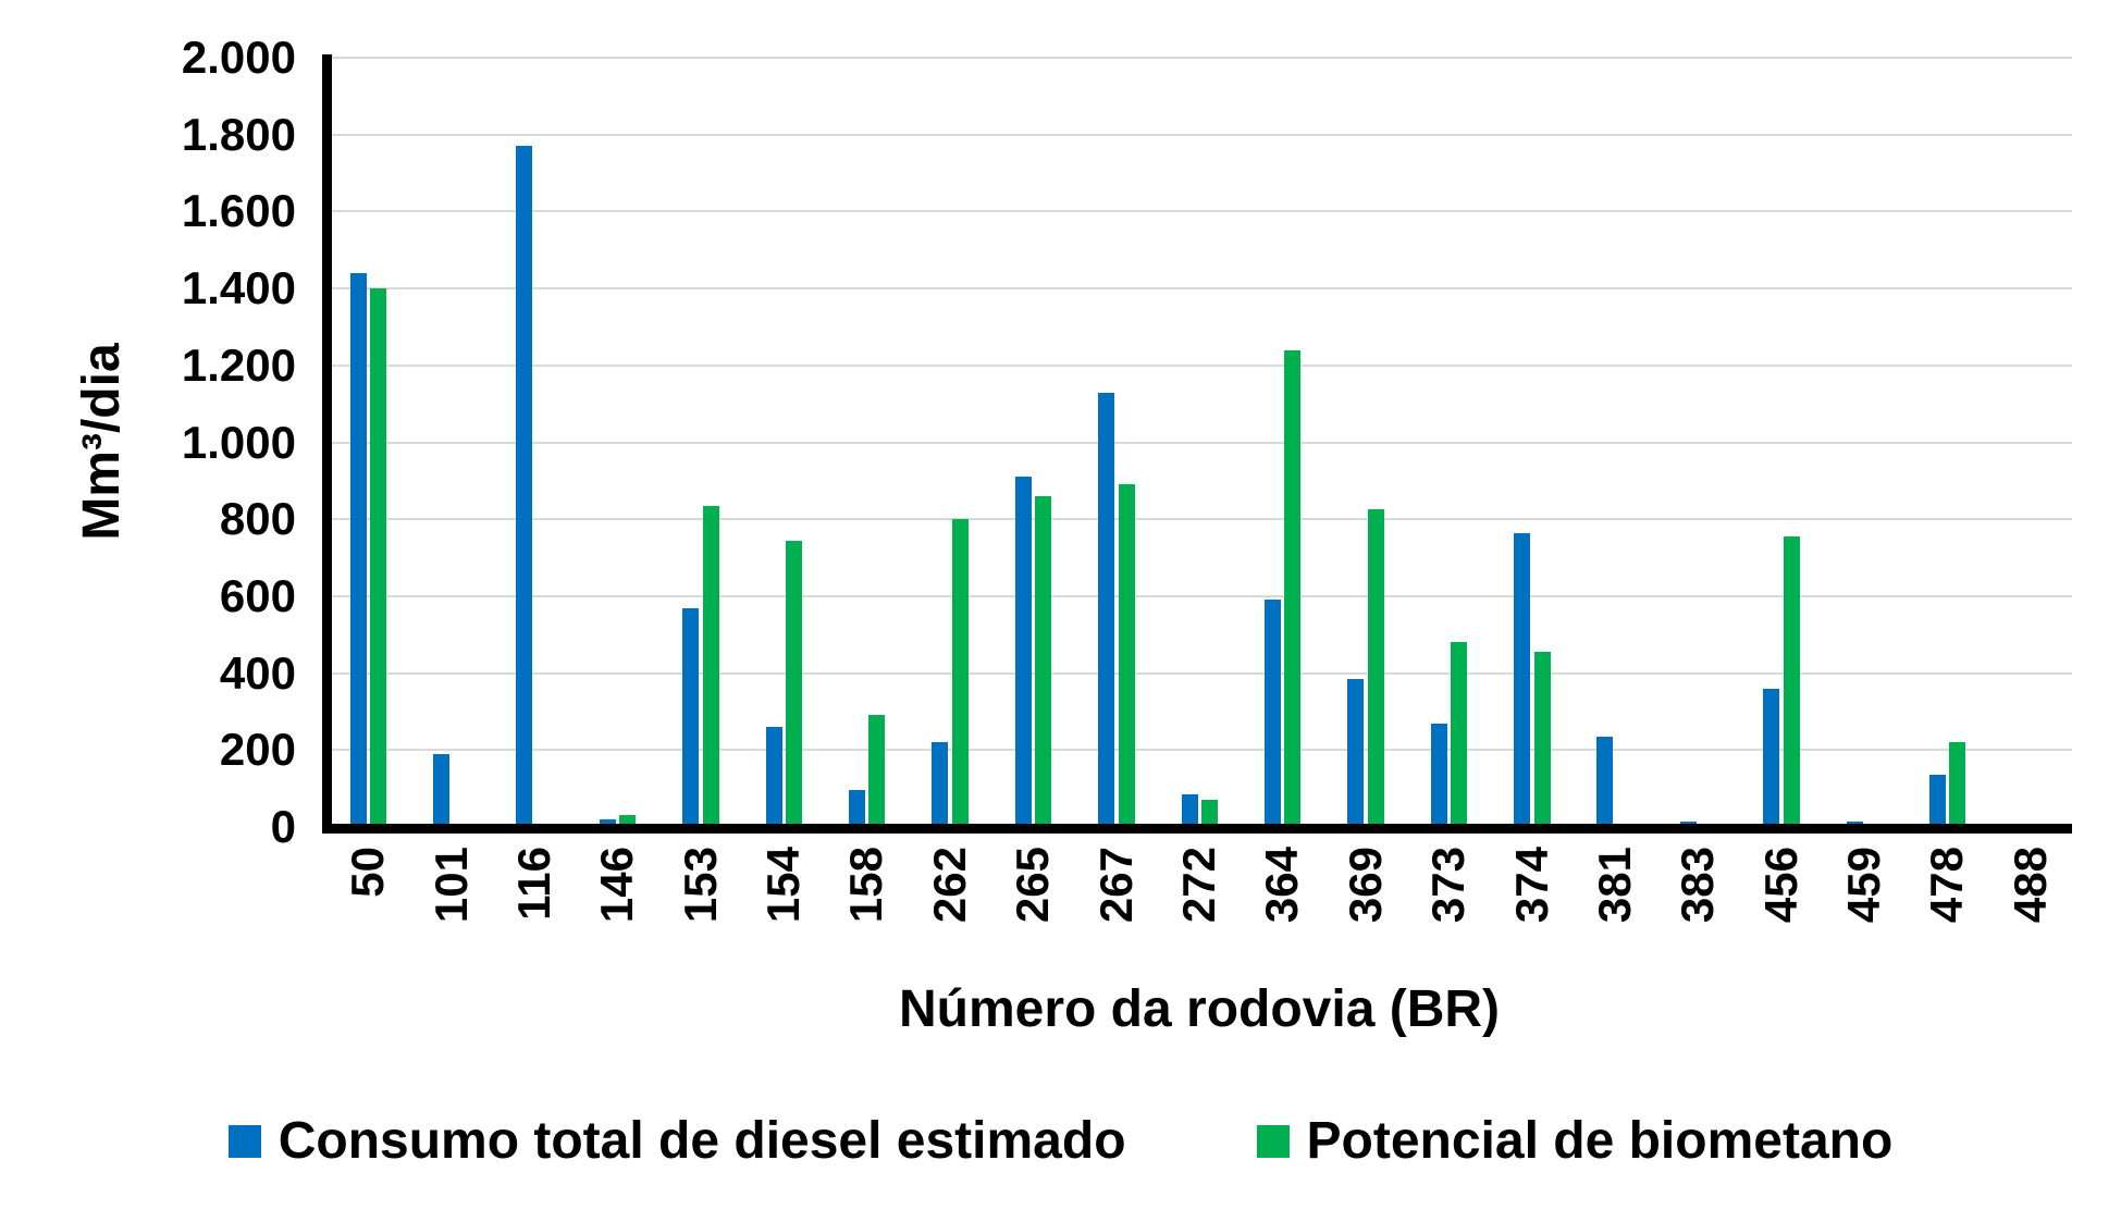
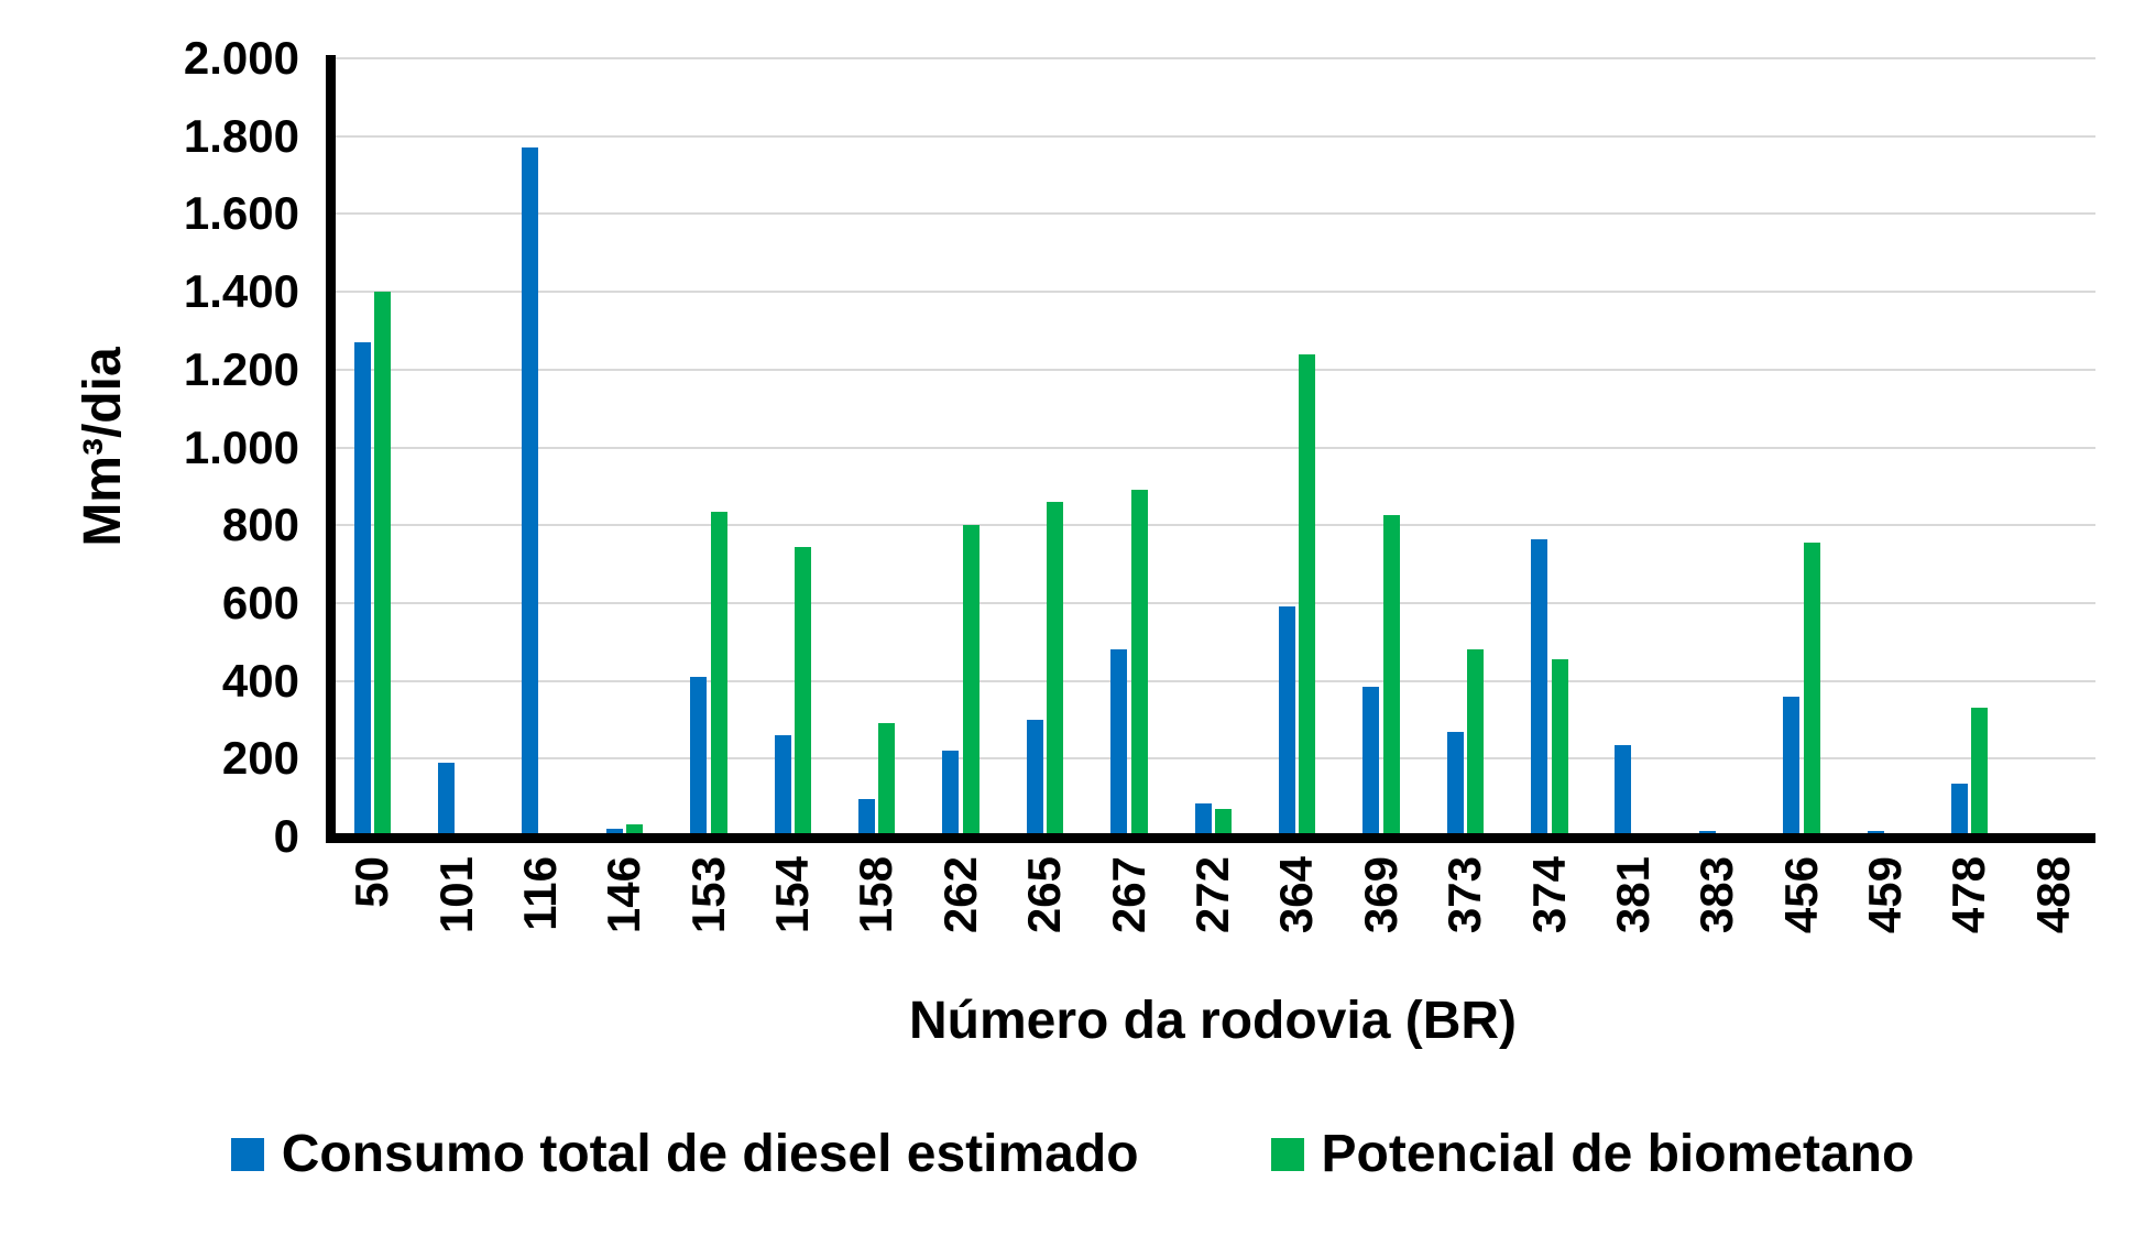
Consumo total de diesel estimado/50: 1440 -> 1270
Consumo total de diesel estimado/153: 570 -> 410
Consumo total de diesel estimado/265: 910 -> 300
Consumo total de diesel estimado/267: 1130 -> 480
Potencial de biometano/478: 220 -> 330
